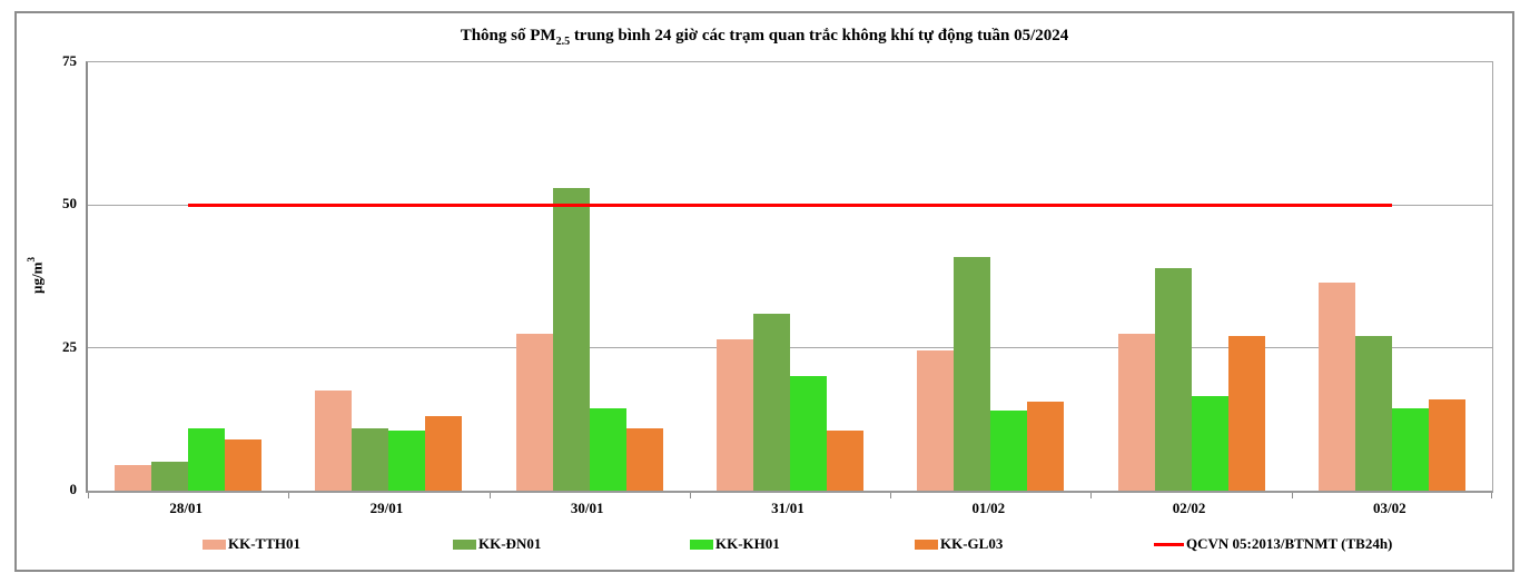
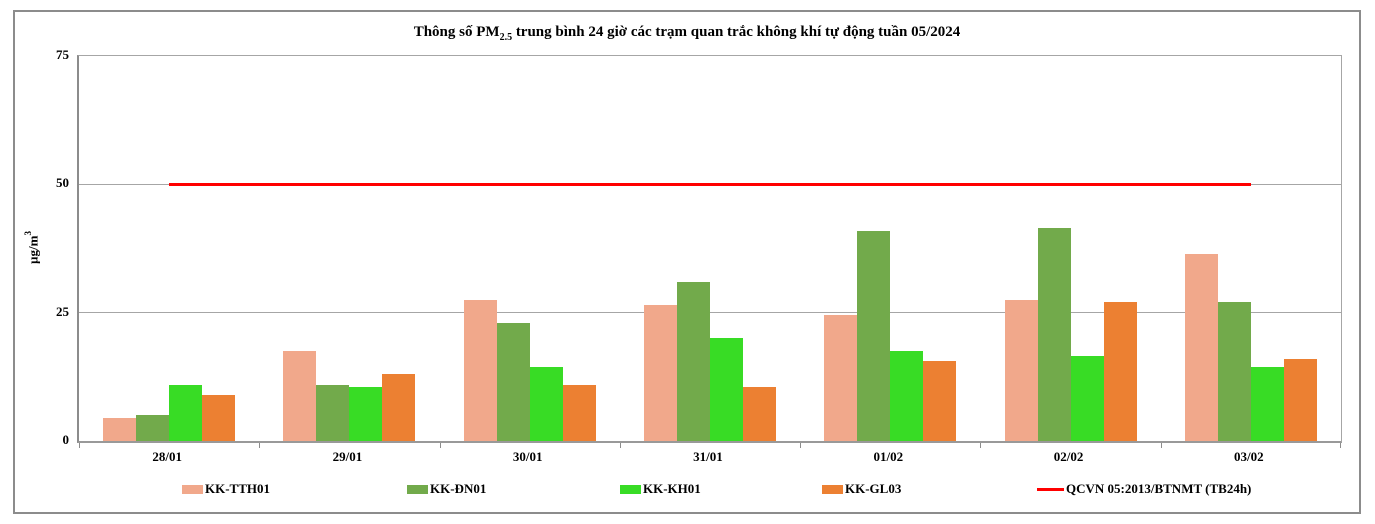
KK-ĐN01/30/01: 53 -> 23
KK-KH01/01/02: 14 -> 18
KK-ĐN01/02/02: 39 -> 42
